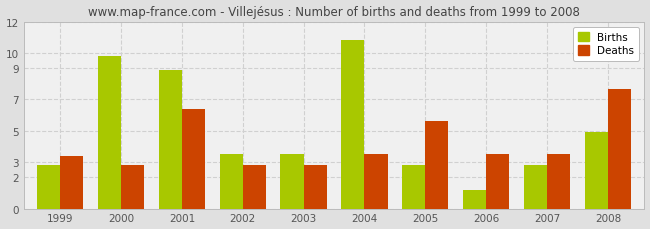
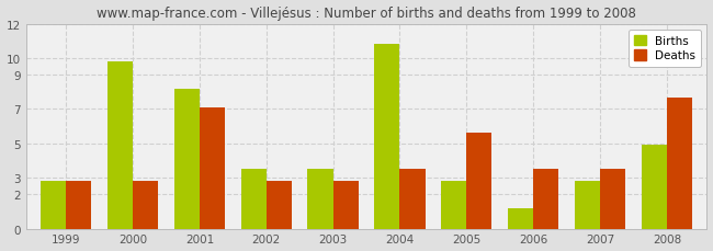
Deaths/1999: 3.4 -> 2.8
Births/2001: 8.9 -> 8.2
Deaths/2001: 6.4 -> 7.1
